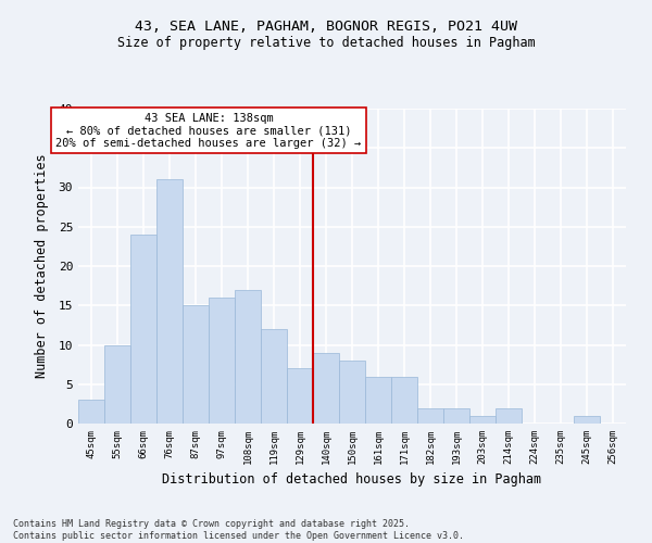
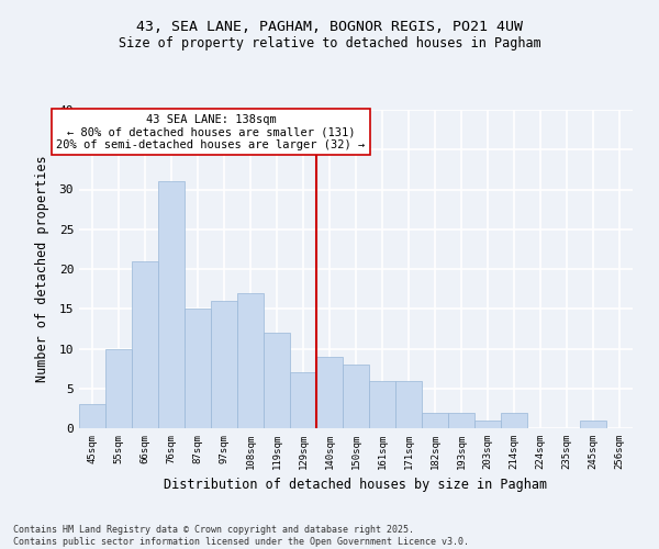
66sqm: 24 -> 21
